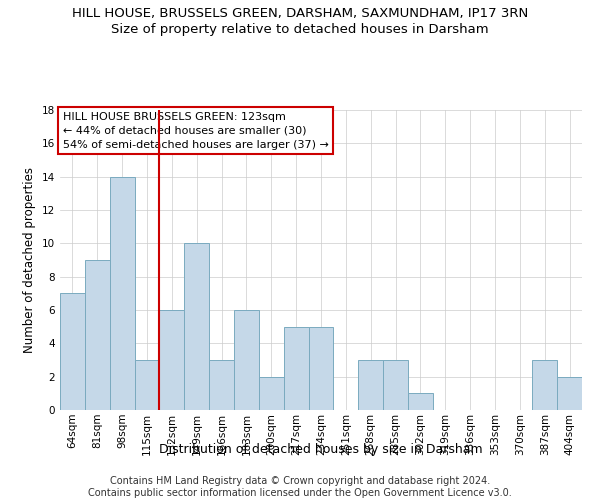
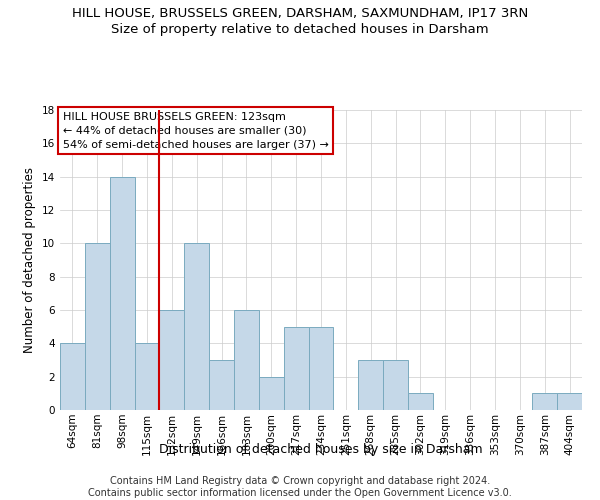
64sqm: 7 -> 4
81sqm: 9 -> 10
115sqm: 3 -> 4
387sqm: 3 -> 1
404sqm: 2 -> 1
